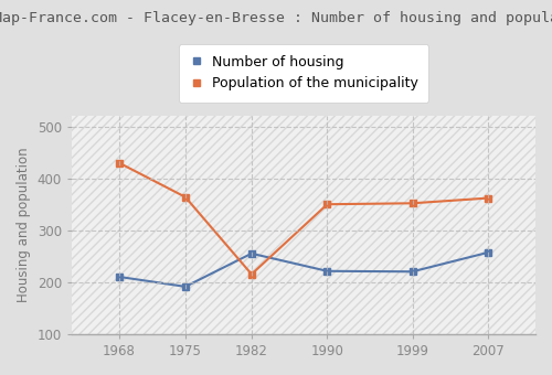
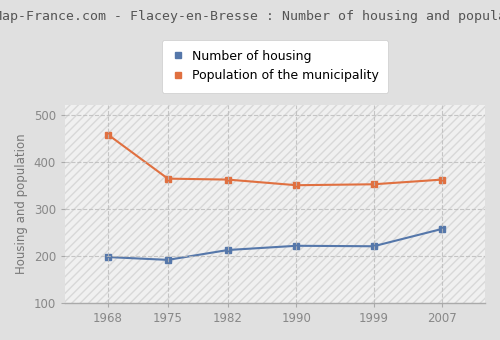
Number of housing/1968: 210 -> 197
Population of the municipality/1968: 430 -> 458
Number of housing/1982: 255 -> 212
Population of the municipality/1982: 215 -> 362
